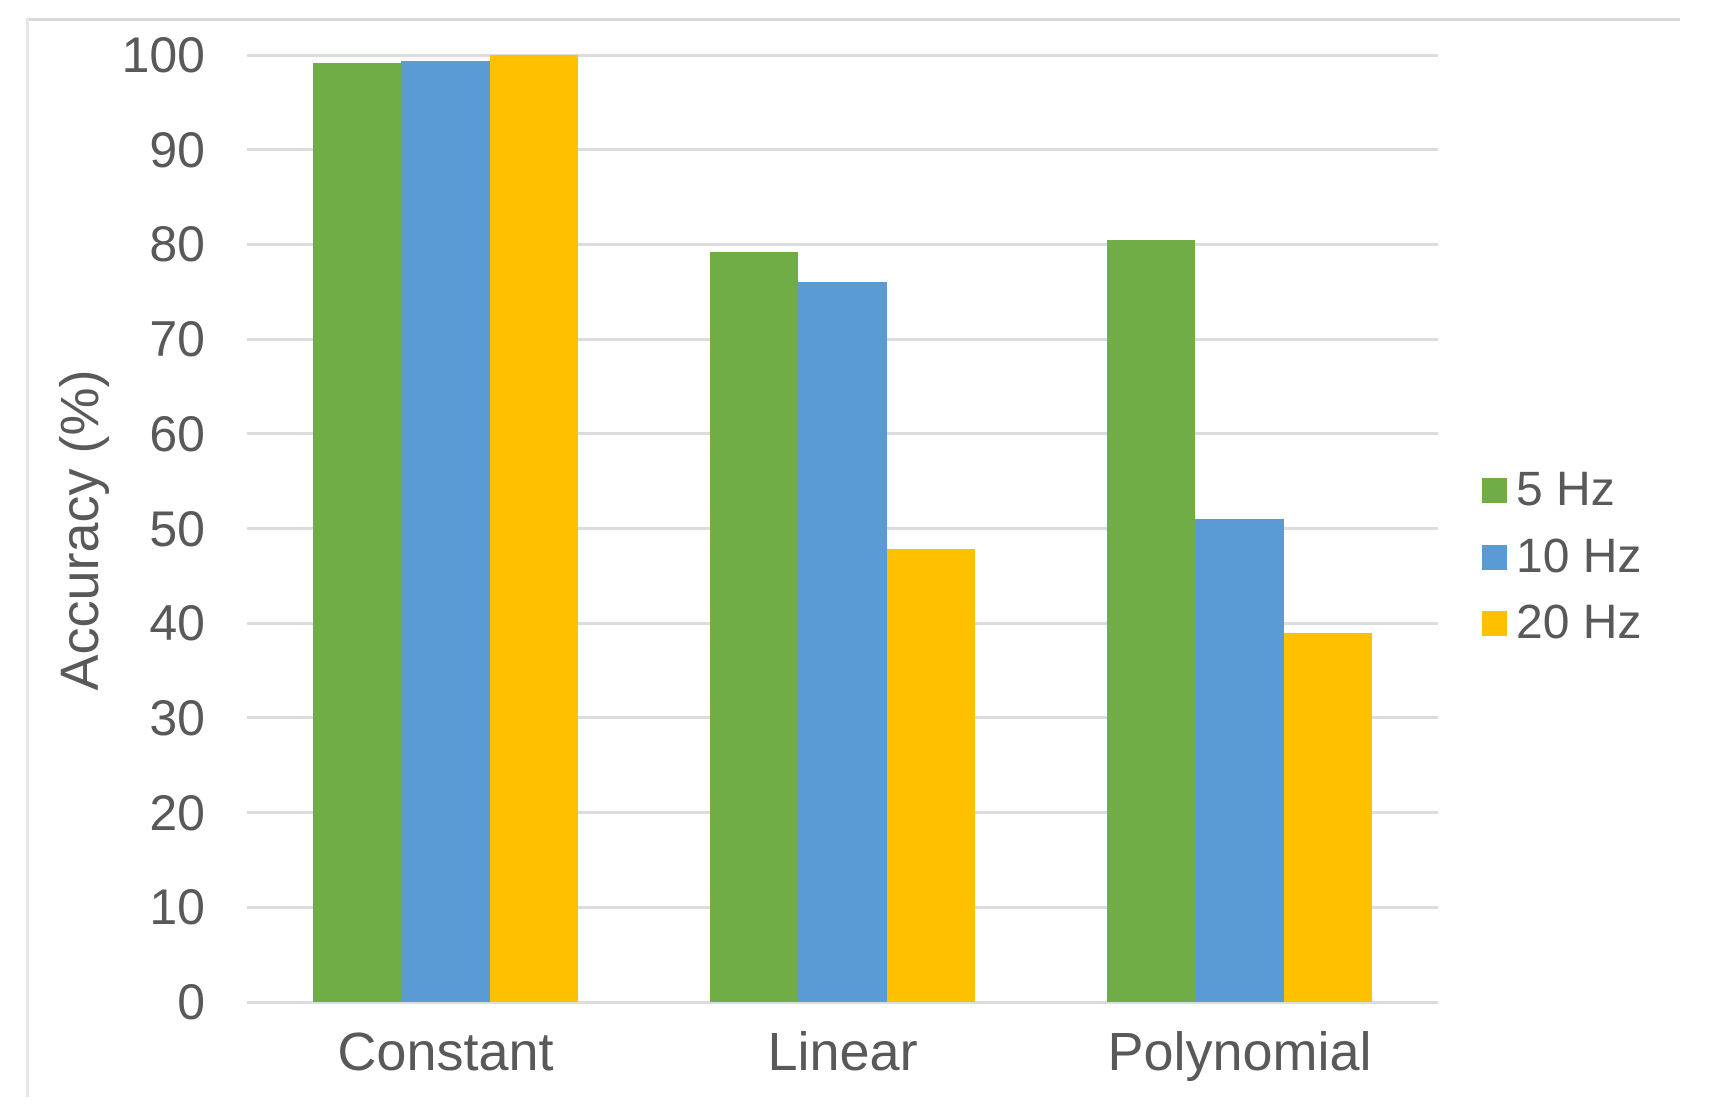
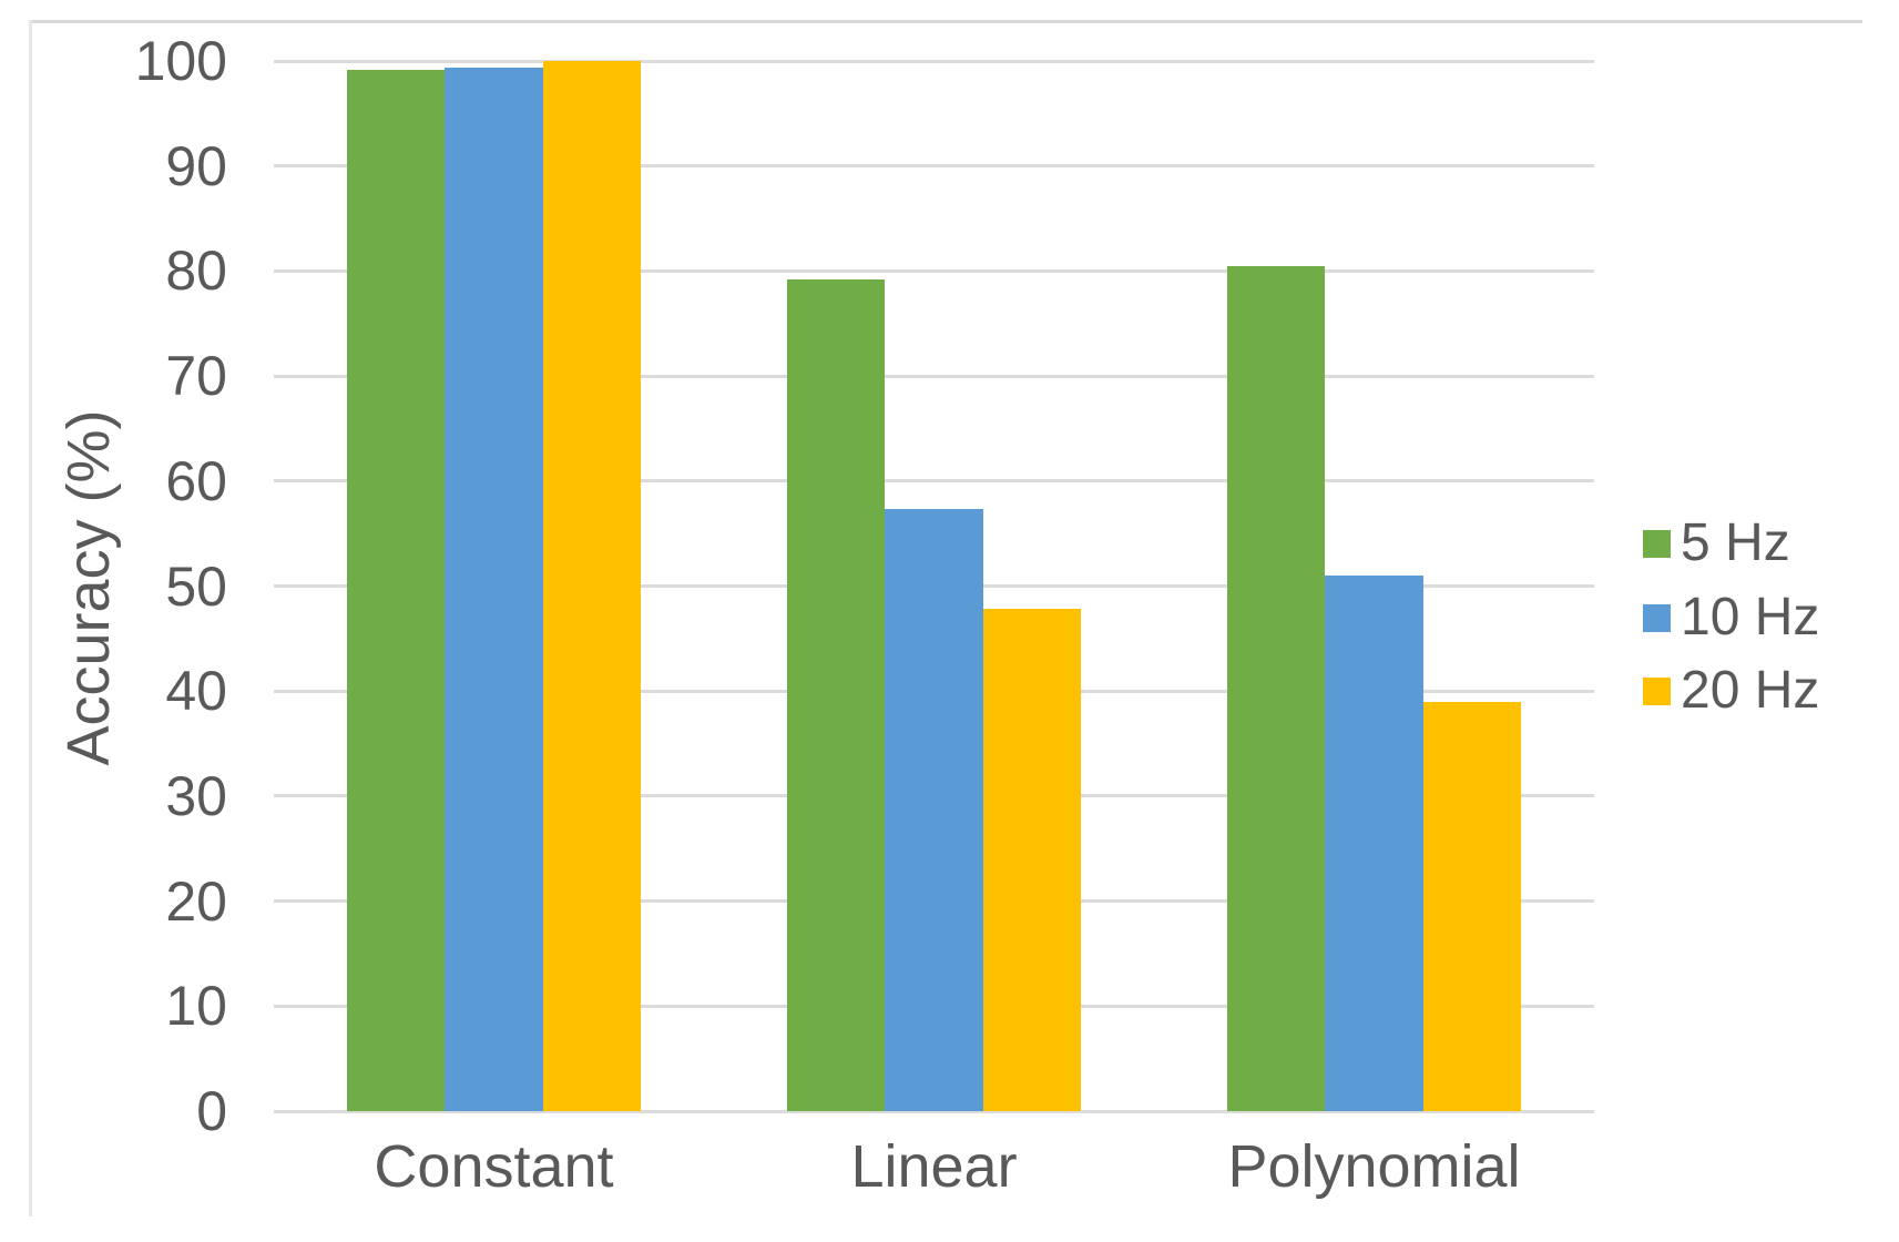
10 Hz/Linear: 76 -> 57
